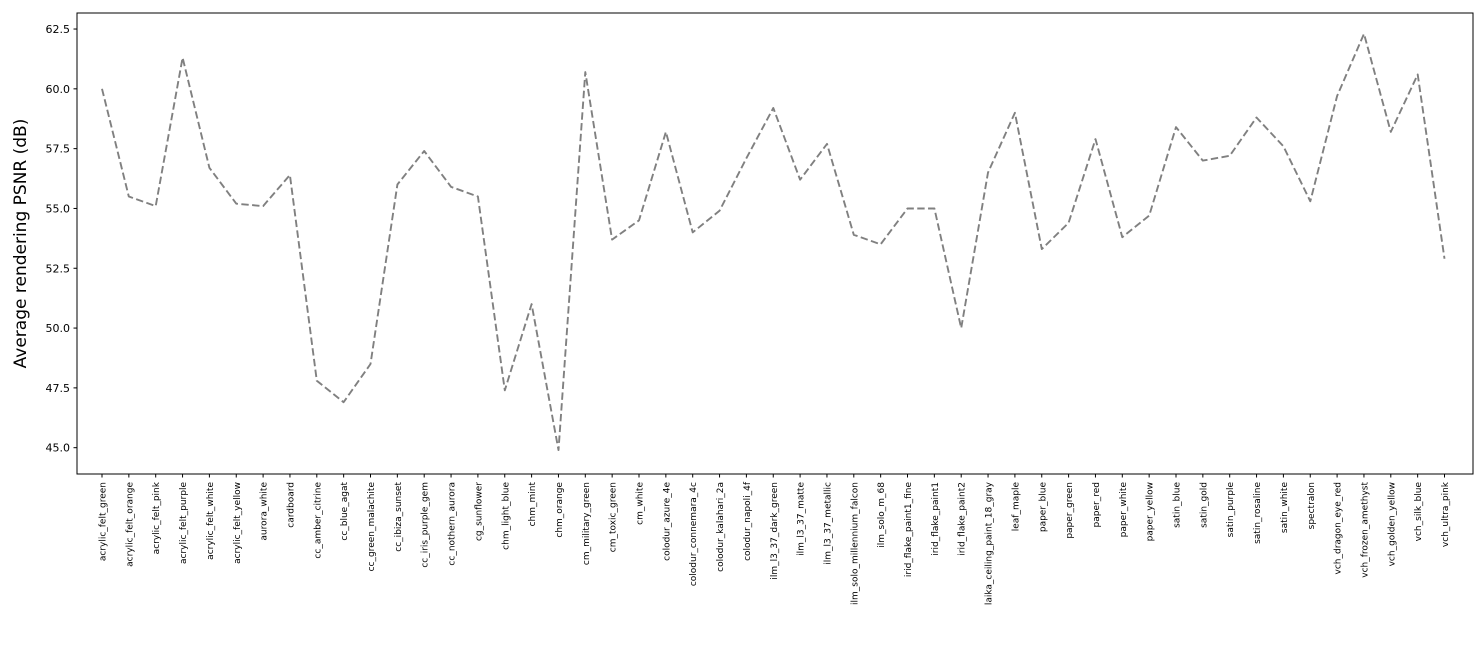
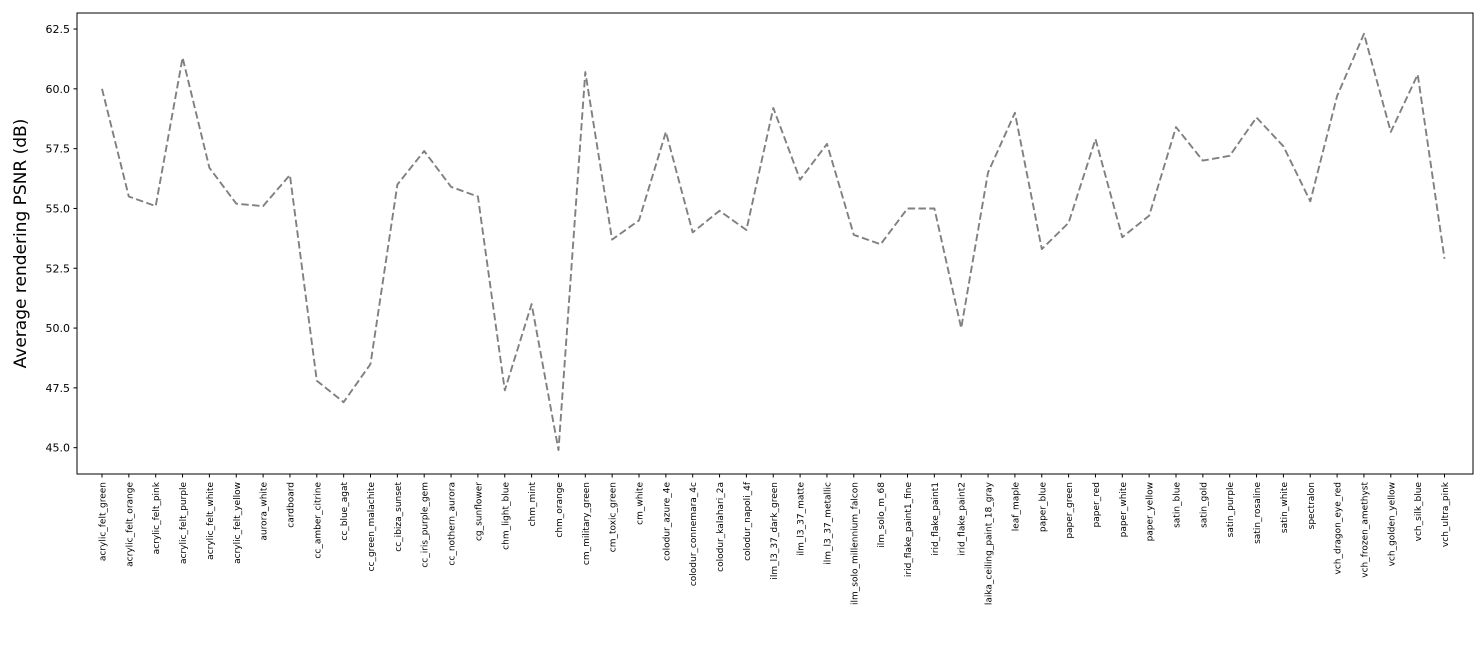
colodur_napoli_4f: 57.1 -> 54.1
